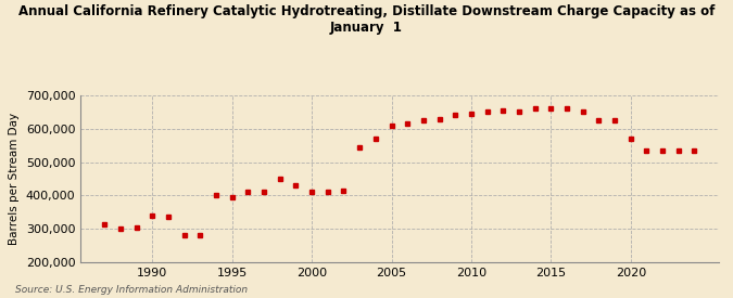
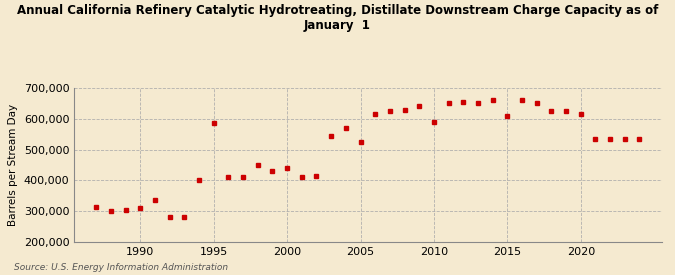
1990: 340,000 -> 310,000
1995: 395,000 -> 585,000
2000: 410,000 -> 440,000
2005: 610,000 -> 525,000
2010: 645,000 -> 590,000
2015: 660,000 -> 610,000
2020: 570,000 -> 615,000
